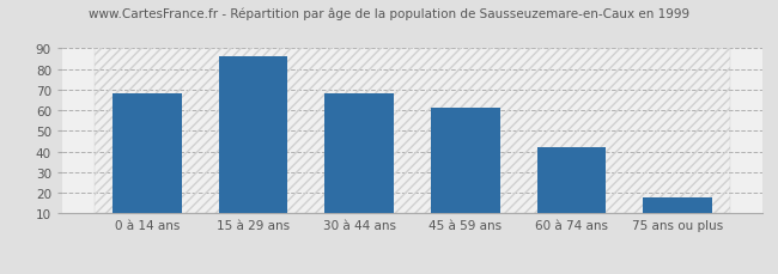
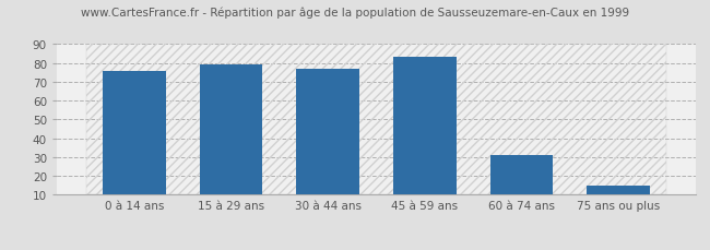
0 à 14 ans: 68 -> 76
15 à 29 ans: 86 -> 79
30 à 44 ans: 68 -> 77
45 à 59 ans: 61 -> 83
60 à 74 ans: 42 -> 31
75 ans ou plus: 18 -> 15
